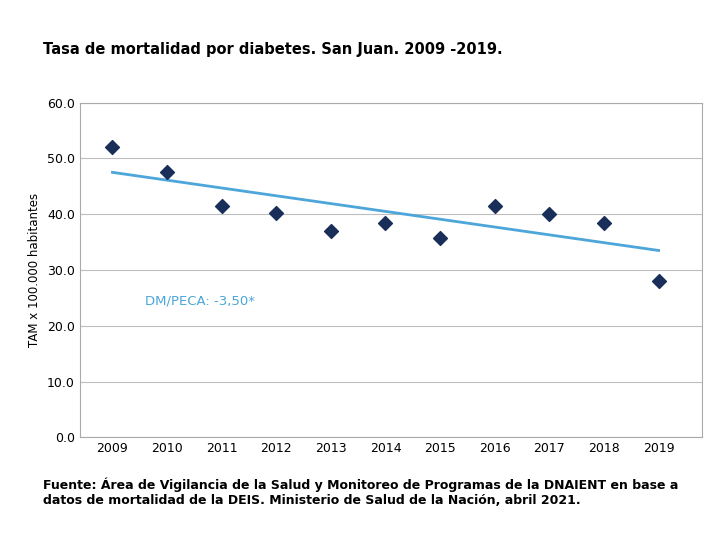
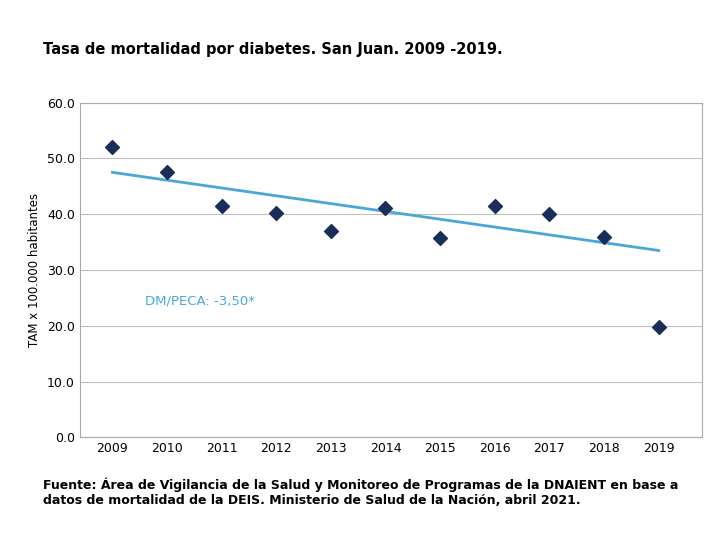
2014: 38.5 -> 41.2
2018: 38.5 -> 36.0
2019: 28.0 -> 19.8
